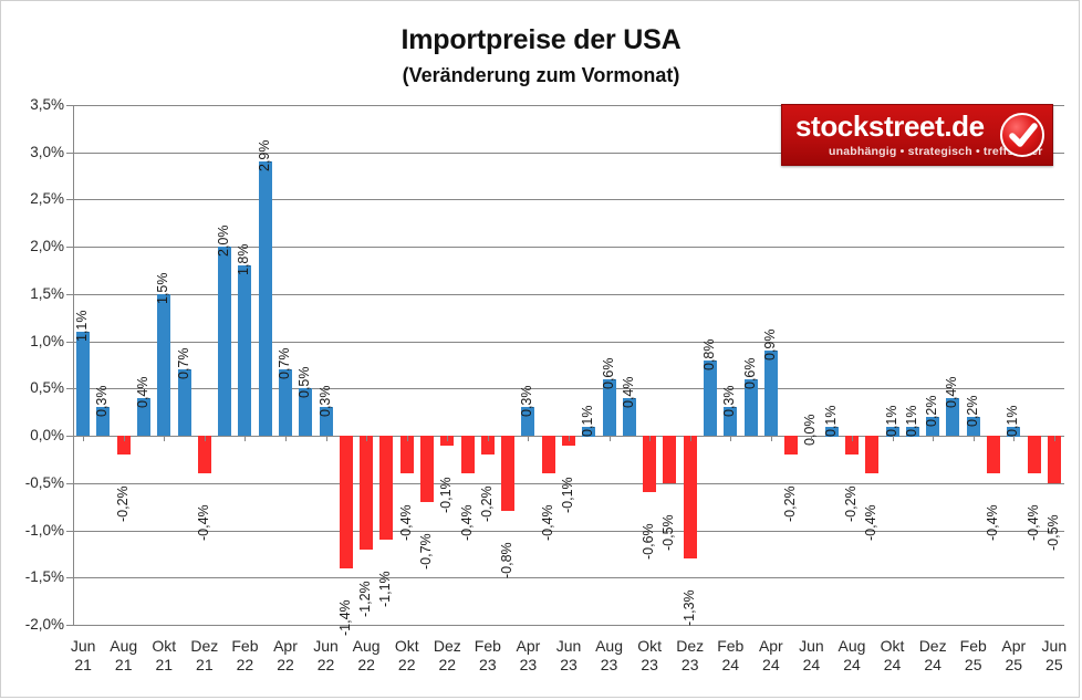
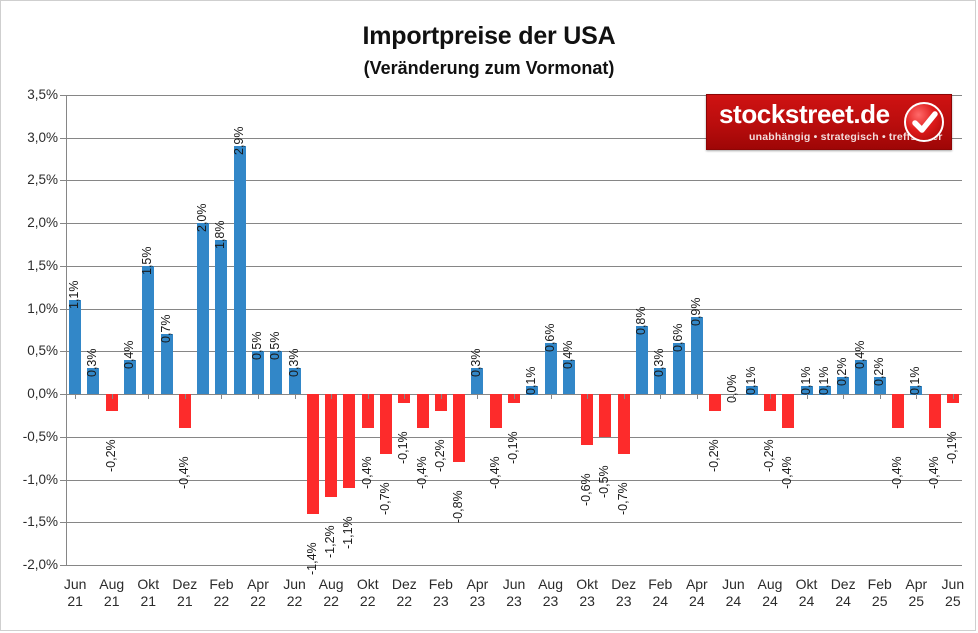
Apr 22: 0,7% -> 0,5%
Dez 23: -1,3% -> -0,7%
Jun 25: -0,5% -> -0,1%
